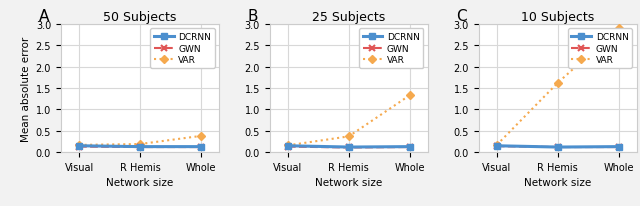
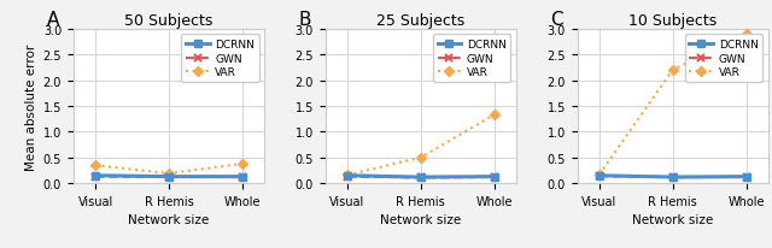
50 Subjects/VAR/Visual: 0.17 -> 0.35
25 Subjects/VAR/R Hemis: 0.37 -> 0.50
10 Subjects/VAR/R Hemis: 1.62 -> 2.20
